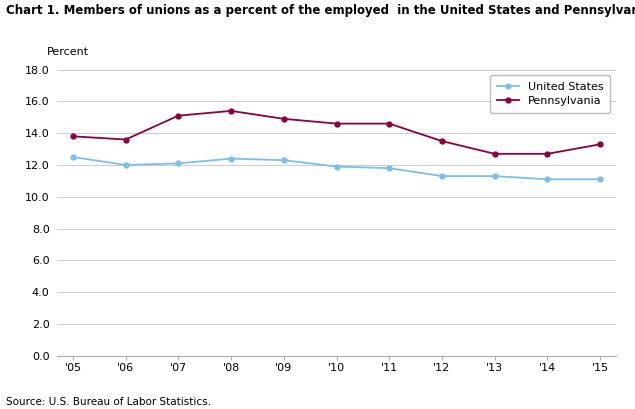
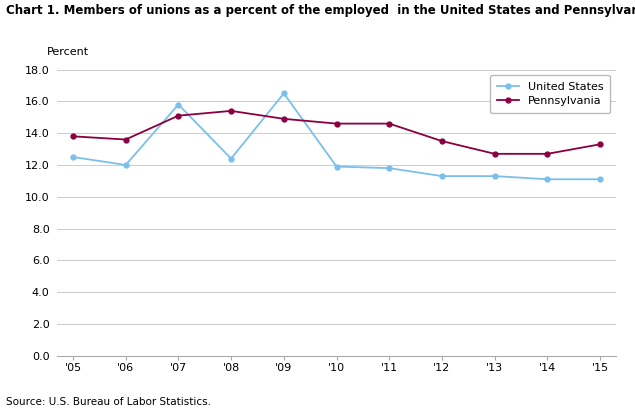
United States/'07: 12.1 -> 15.8
United States/'09: 12.3 -> 16.5
